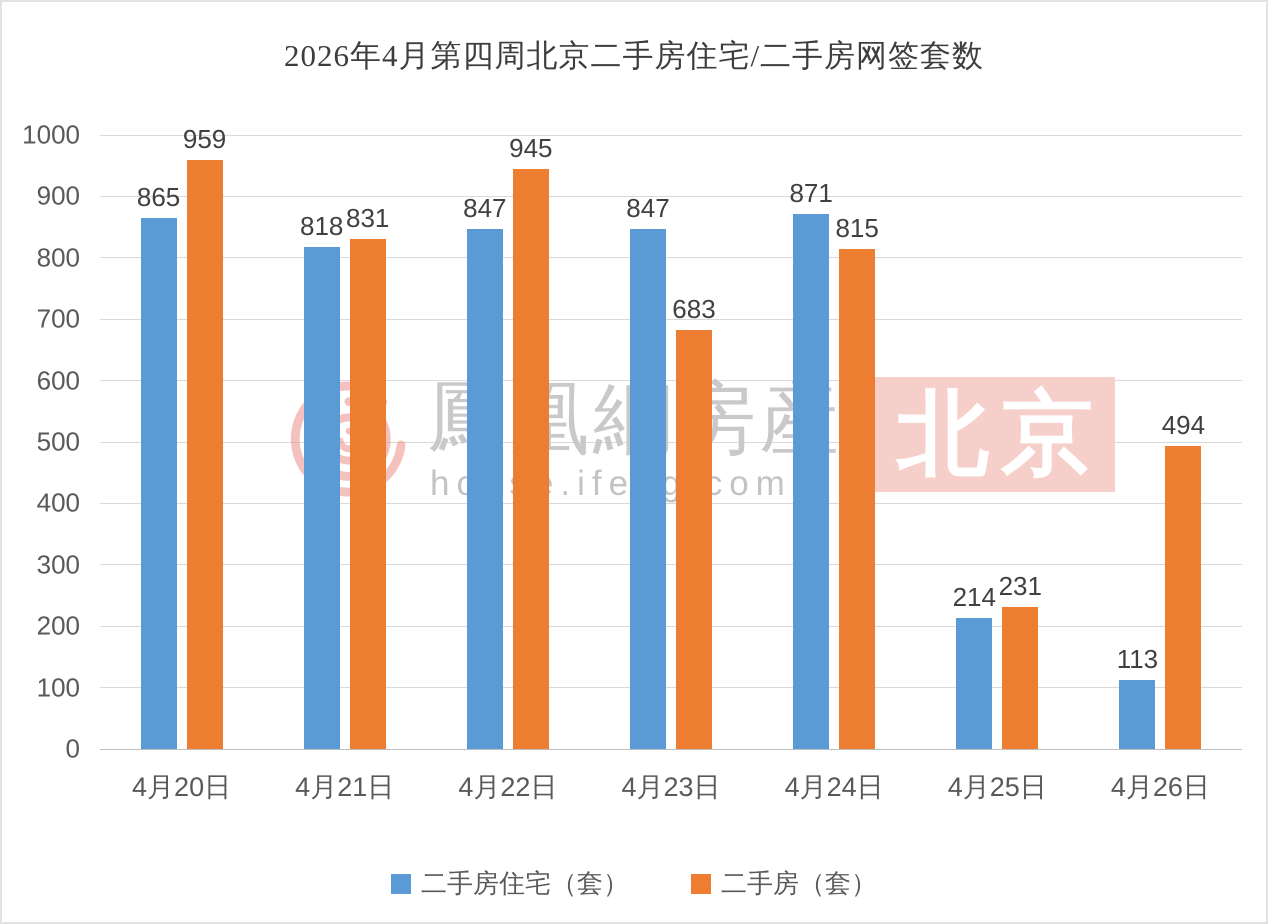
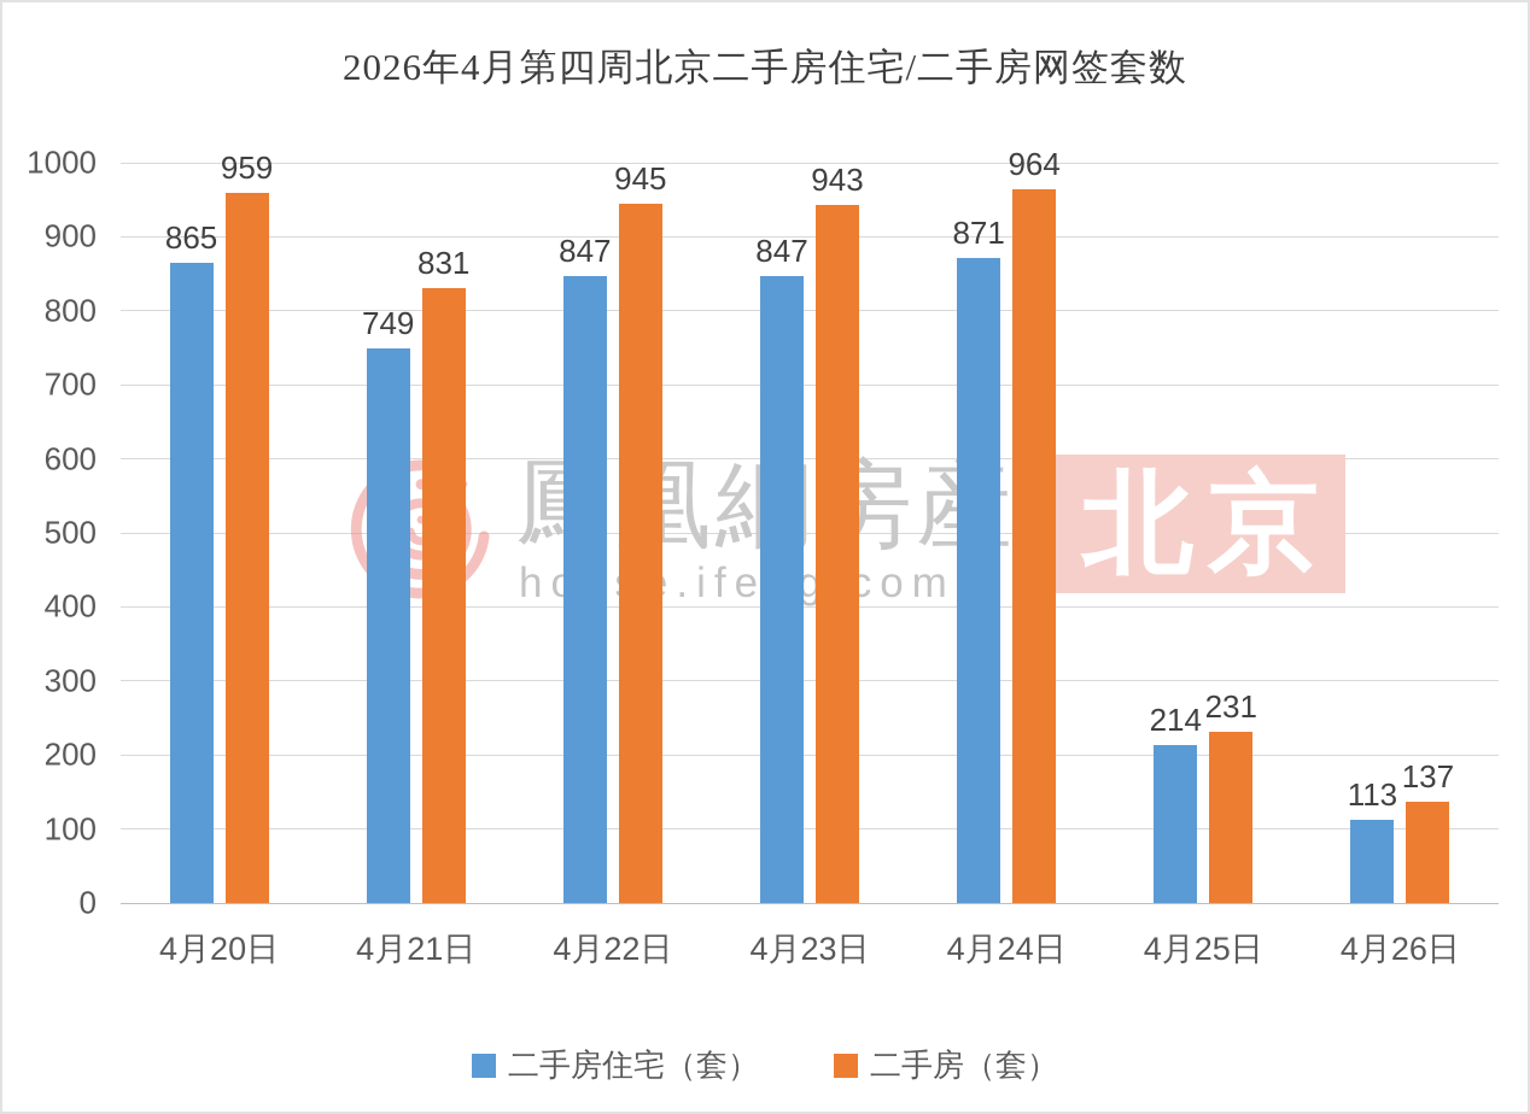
二手房住宅（套）/4月21日: 818 -> 749
二手房（套）/4月23日: 683 -> 943
二手房（套）/4月24日: 815 -> 964
二手房（套）/4月26日: 494 -> 137
